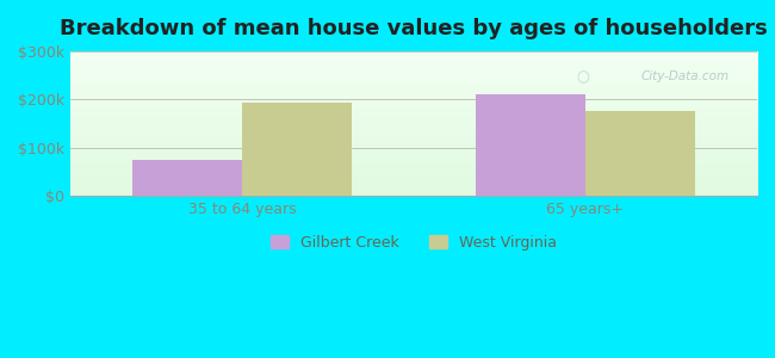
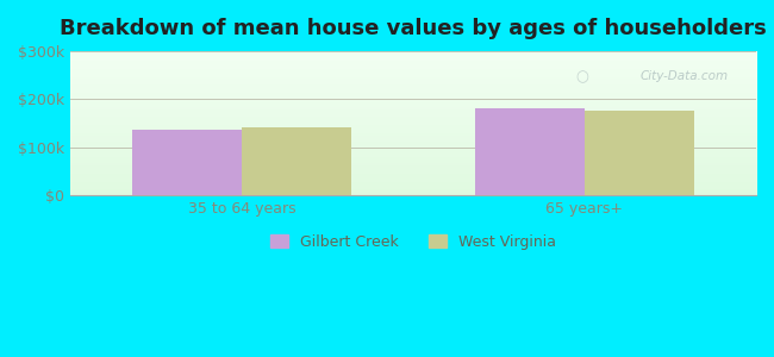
Gilbert Creek/35 to 64 years: $75k -> $135k
West Virginia/35 to 64 years: $192k -> $140k
Gilbert Creek/65 years+: $210k -> $180k
